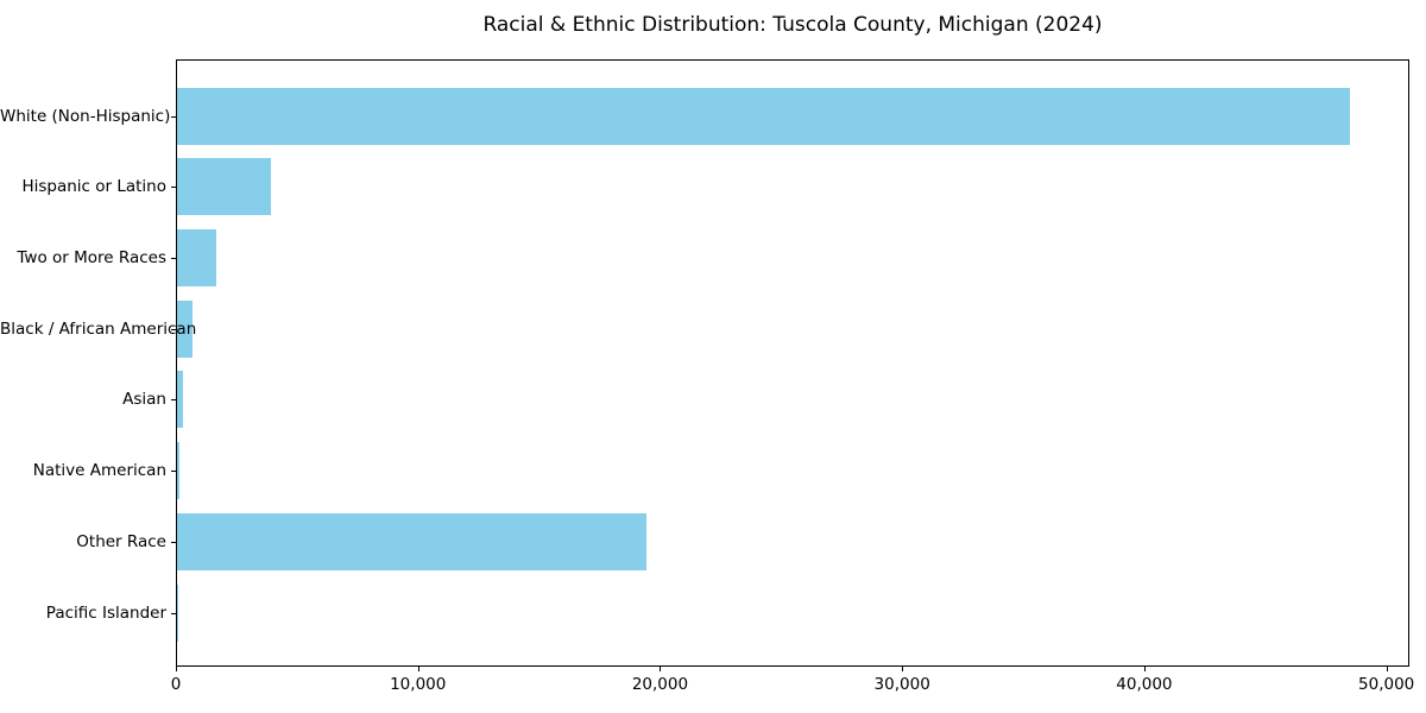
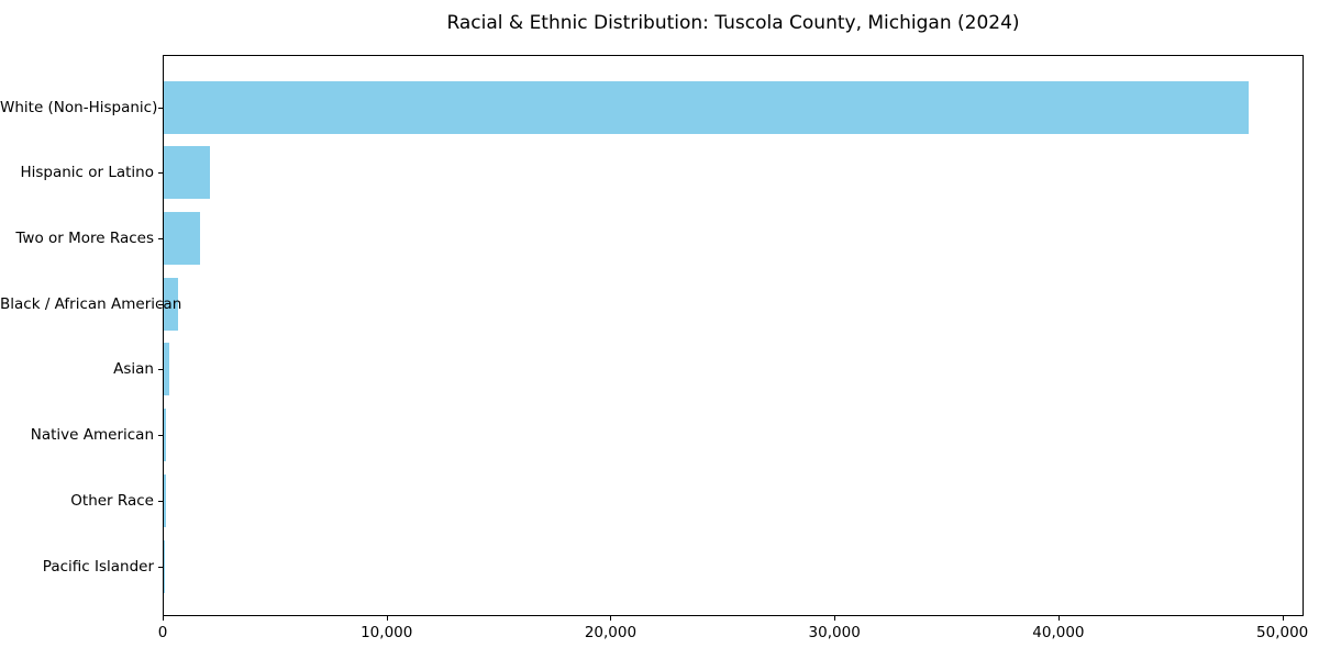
Hispanic or Latino: 3900 -> 2000
Other Race: 19400 -> 100
